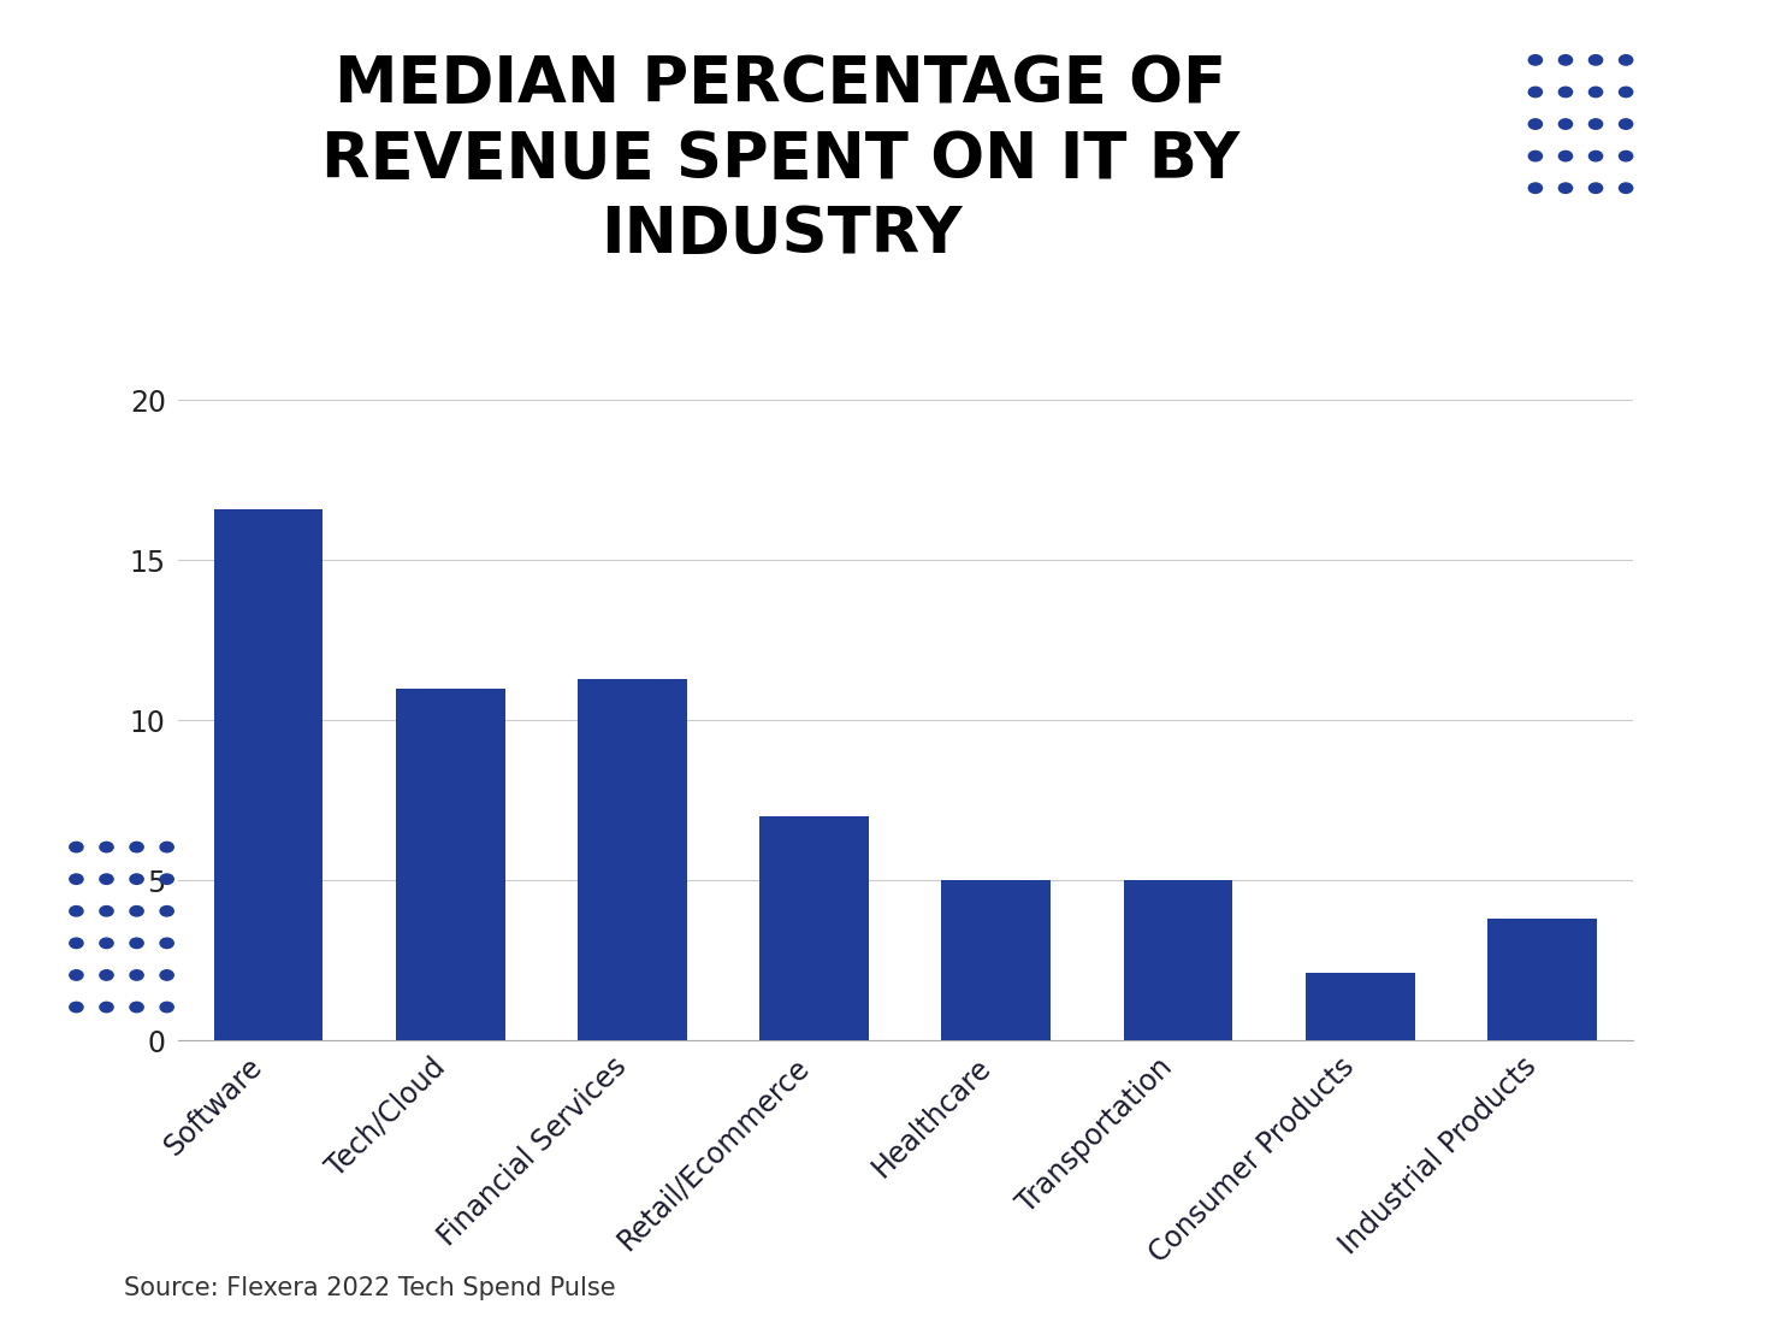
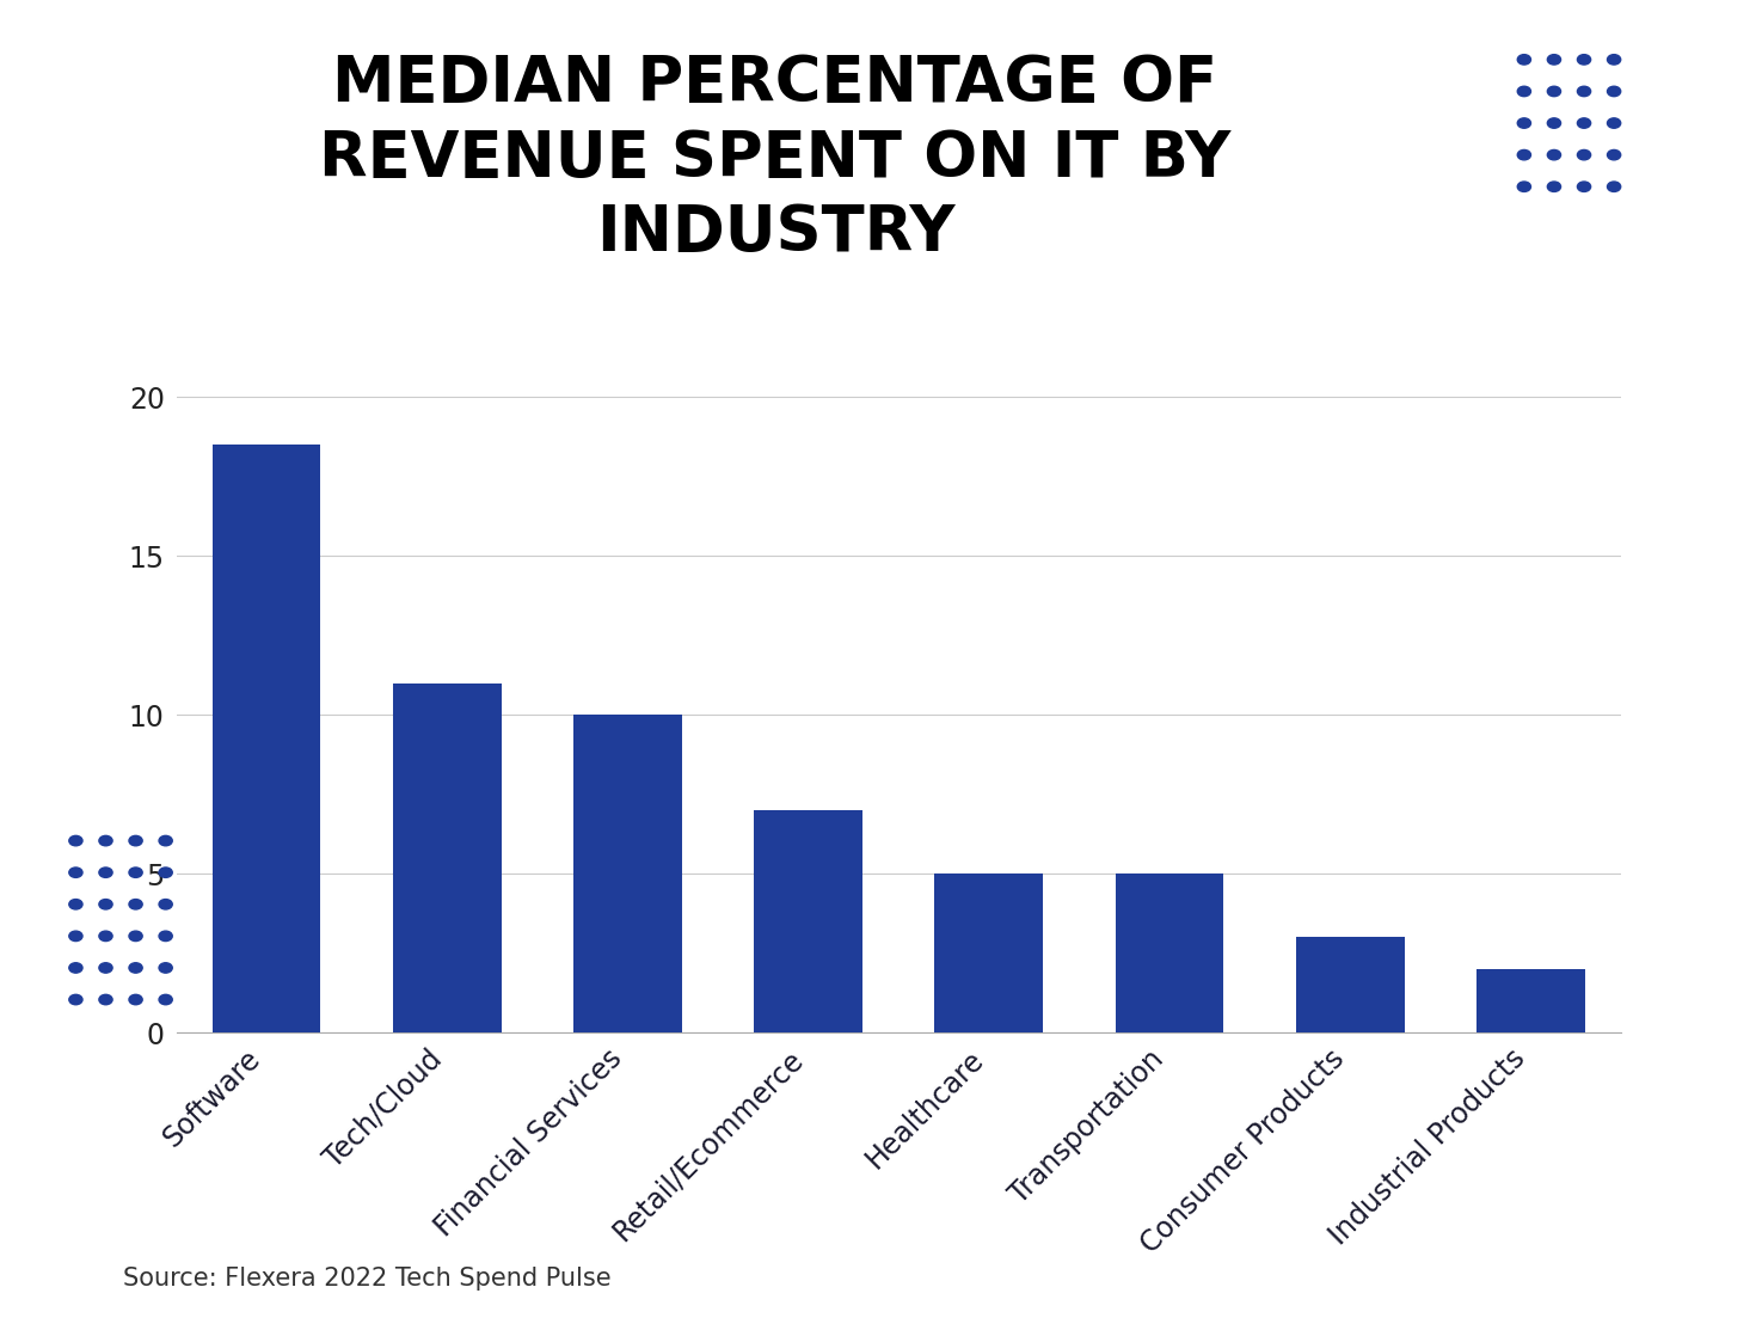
Software: 16.6 -> 18.5
Financial Services: 11.3 -> 10.0
Consumer Products: 2.1 -> 3.0
Industrial Products: 3.8 -> 2.0
